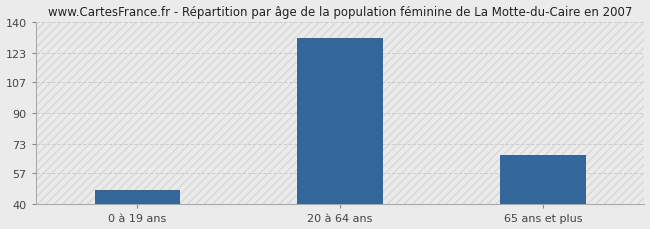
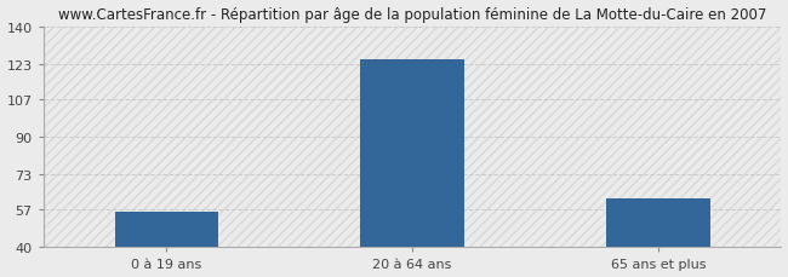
0 à 19 ans: 48 -> 56
20 à 64 ans: 131 -> 125
65 ans et plus: 67 -> 62
